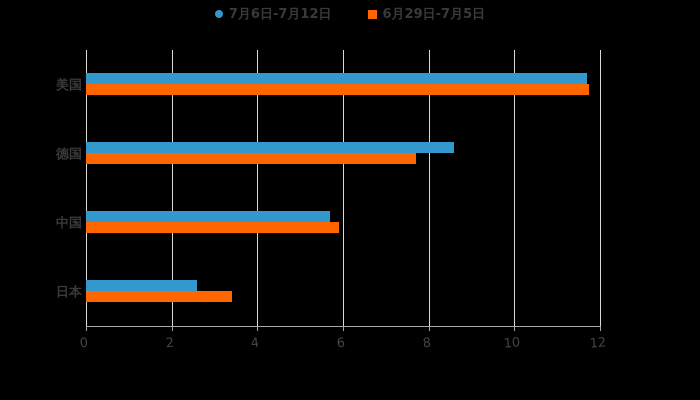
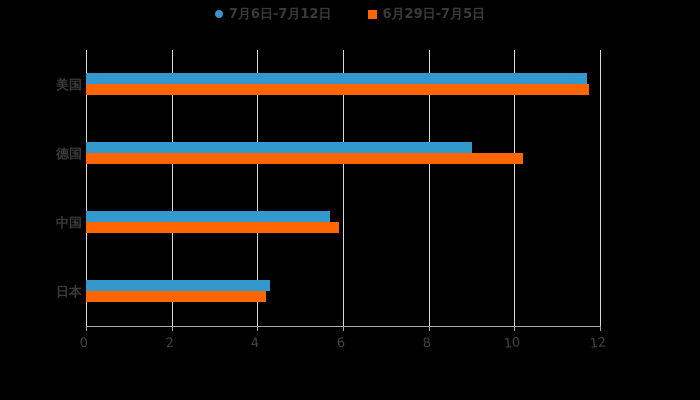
7月6日-7月12日/德国: 8.6 -> 9.0
6月29日-7月5日/德国: 7.7 -> 10.2
7月6日-7月12日/日本: 2.6 -> 4.3
6月29日-7月5日/日本: 3.4 -> 4.2
